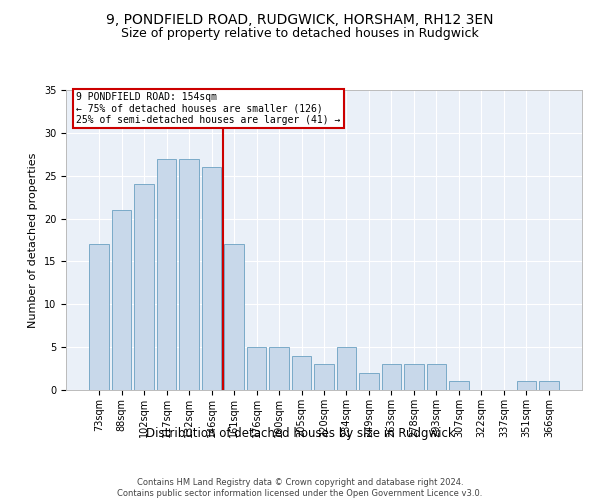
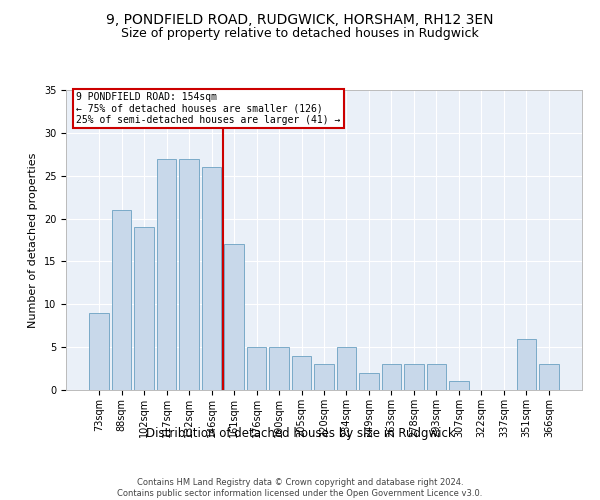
73sqm: 17 -> 9
102sqm: 24 -> 19
351sqm: 1 -> 6
366sqm: 1 -> 3
